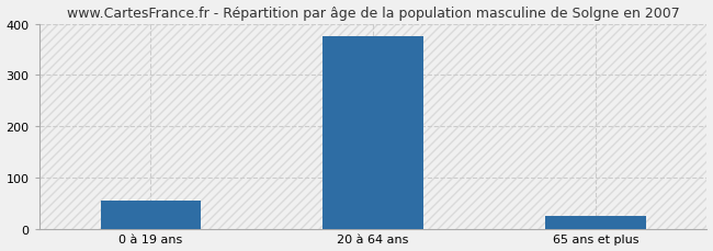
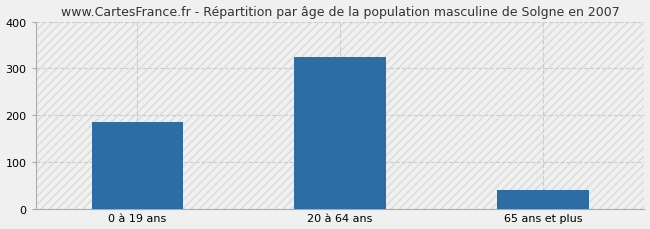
0 à 19 ans: 55 -> 185
20 à 64 ans: 375 -> 325
65 ans et plus: 25 -> 40
